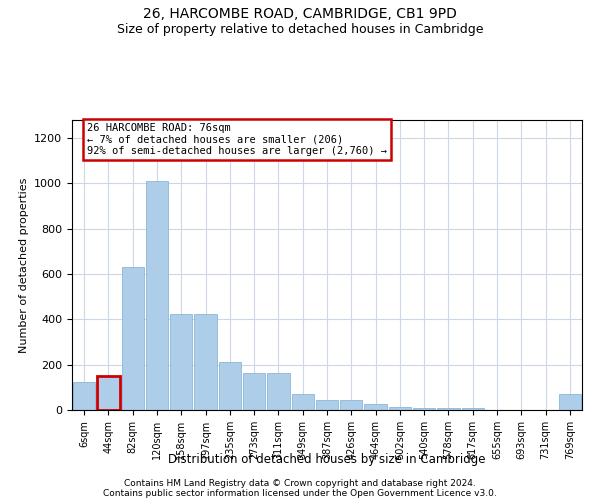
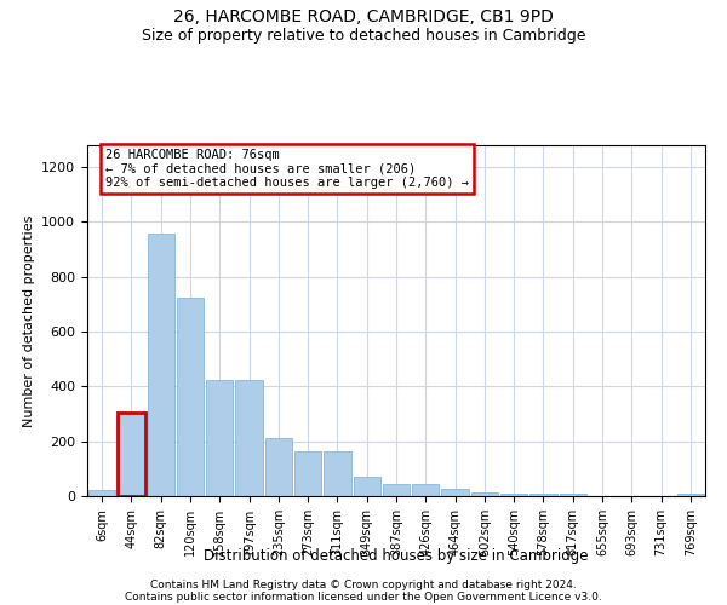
6sqm: 125 -> 20
44sqm: 150 -> 305
82sqm: 630 -> 960
120sqm: 1010 -> 725
769sqm: 70 -> 10
